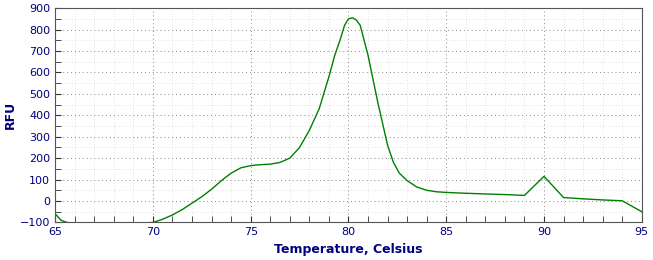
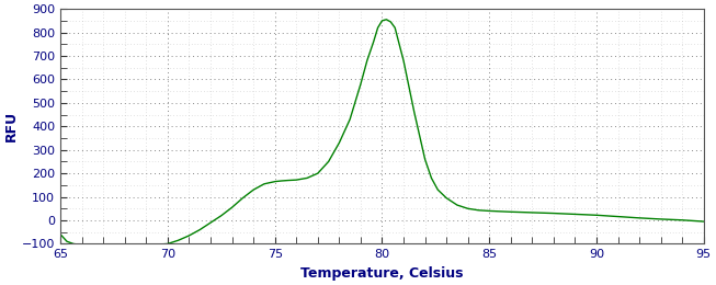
90: 115 -> 22
95: -50 -> -5
